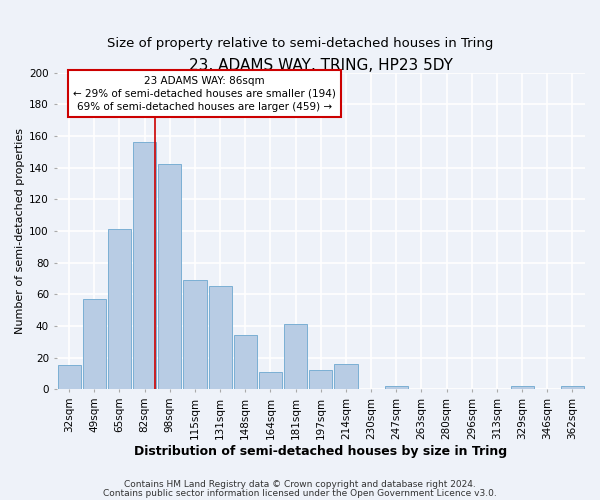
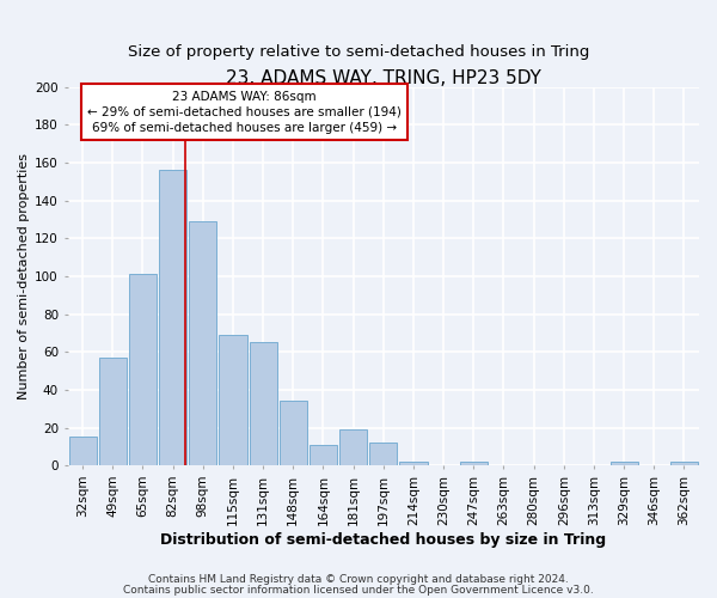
98sqm: 142 -> 129
181sqm: 41 -> 19
214sqm: 16 -> 2
